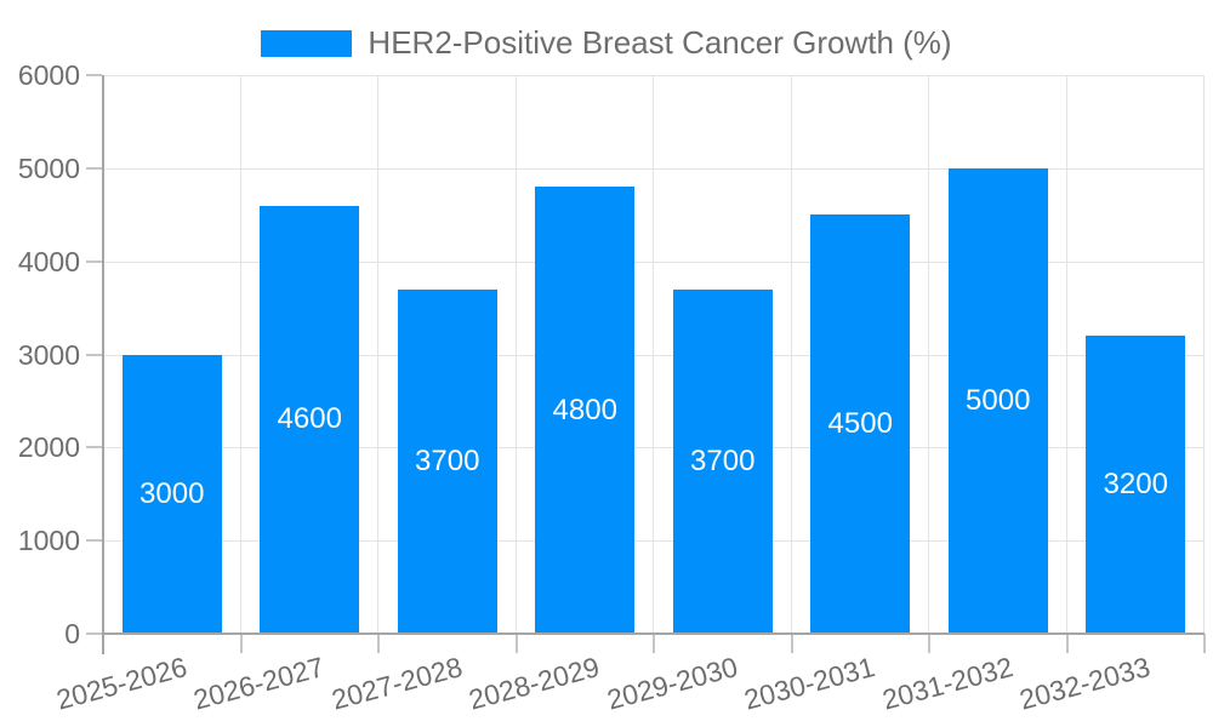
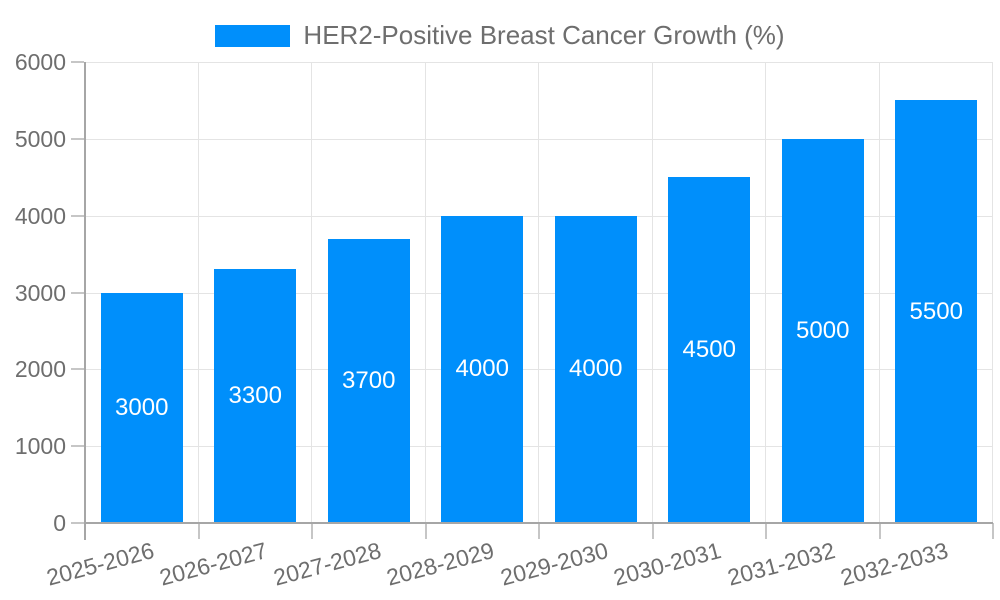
2026-2027: 4600 -> 3300
2028-2029: 4800 -> 4000
2029-2030: 3700 -> 4000
2032-2033: 3200 -> 5500
